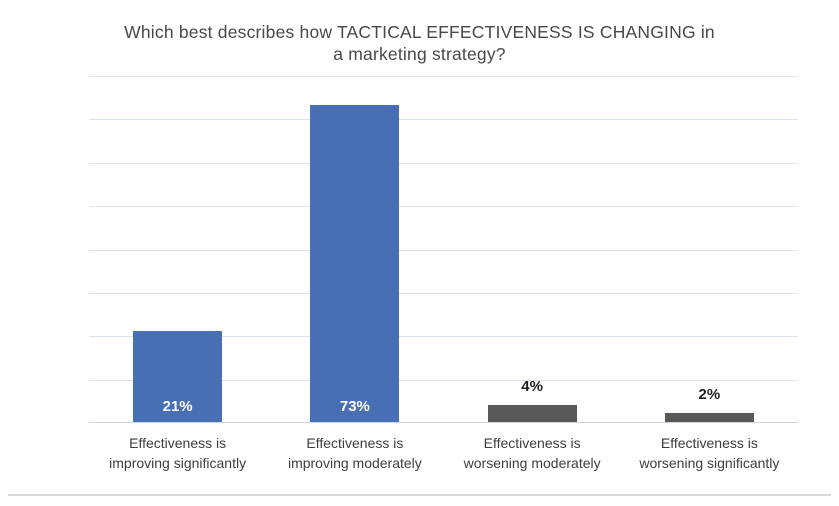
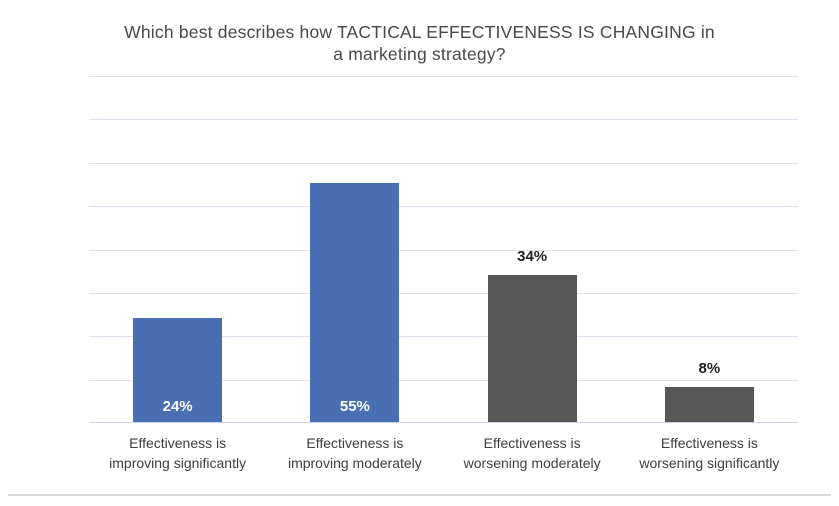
Effectiveness is improving significantly: 21% -> 24%
Effectiveness is improving moderately: 73% -> 55%
Effectiveness is worsening moderately: 4% -> 34%
Effectiveness is worsening significantly: 2% -> 8%
